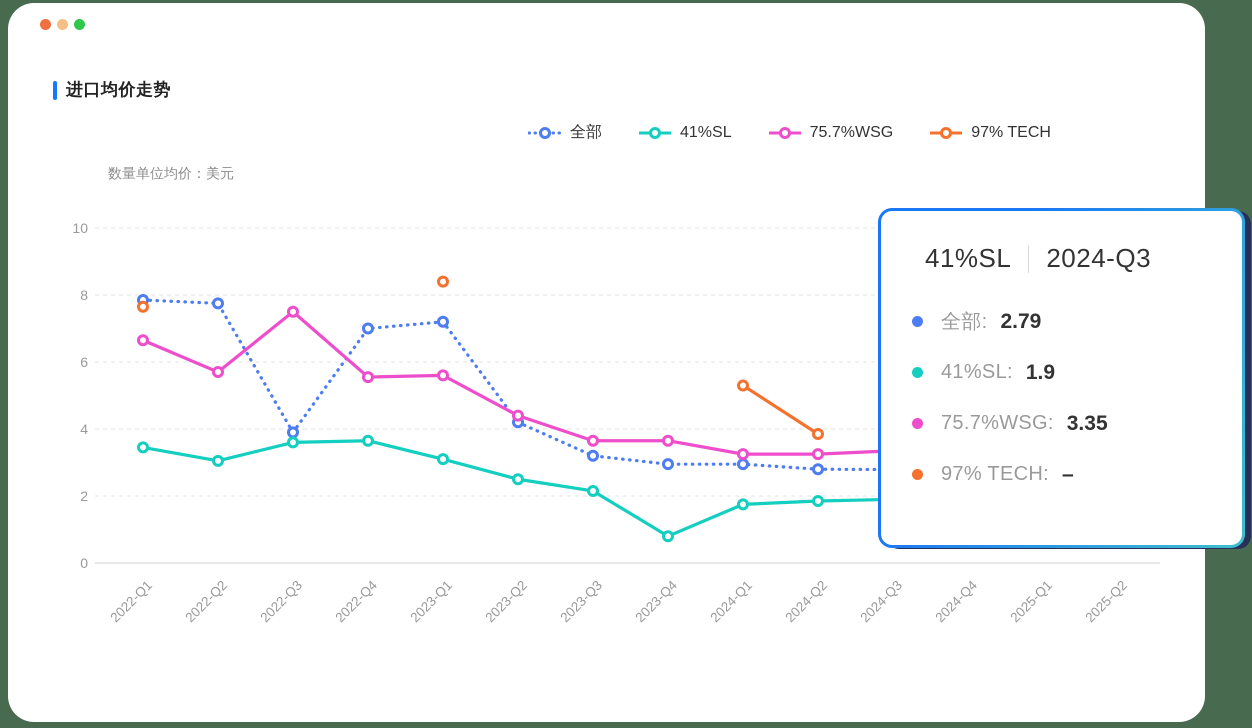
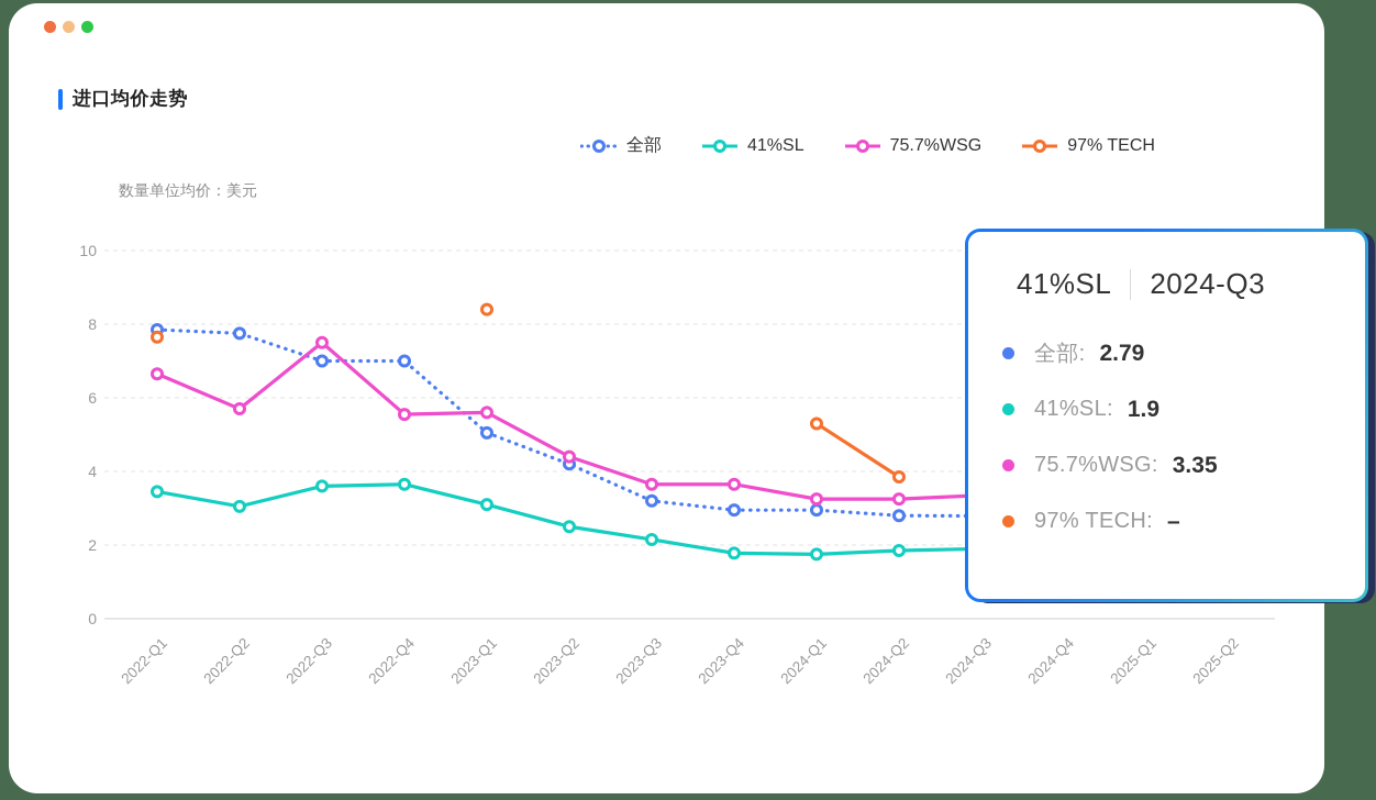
全部/2022-Q3: 3.9 -> 7.0
全部/2023-Q1: 7.2 -> 5.0
41%SL/2023-Q4: 0.8 -> 1.8
